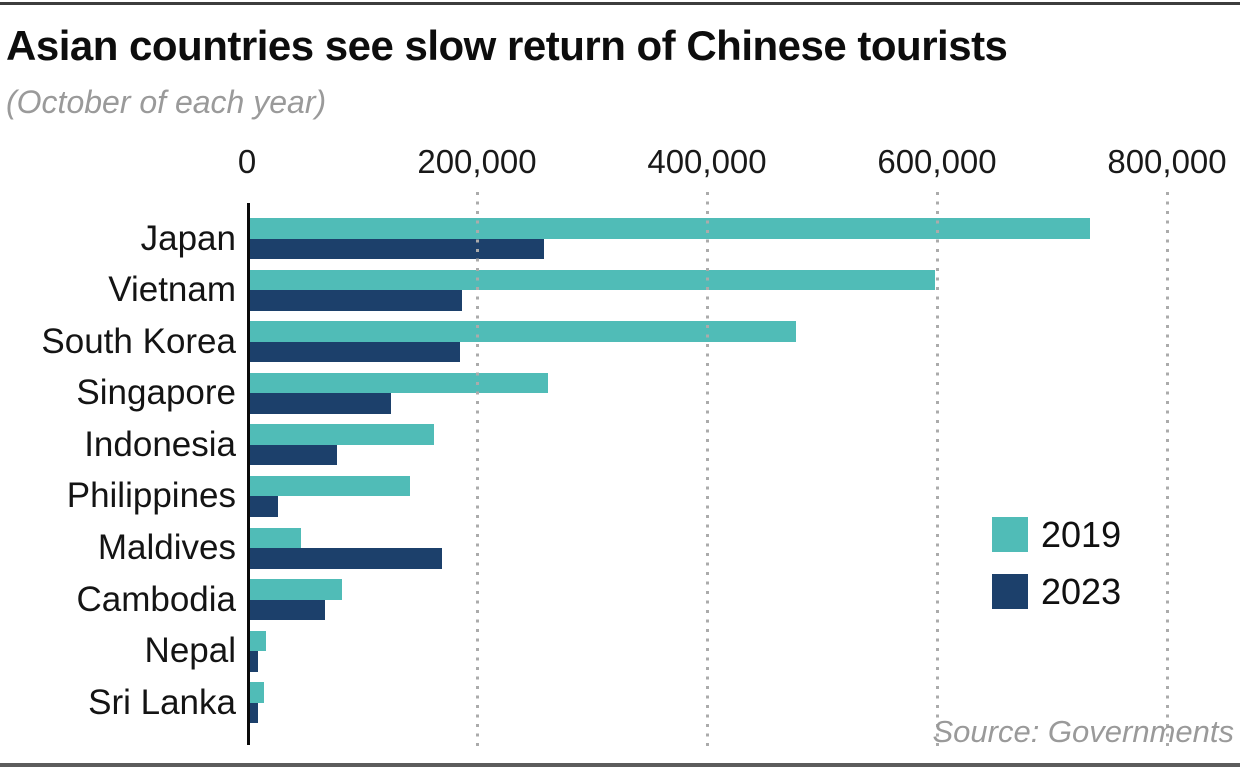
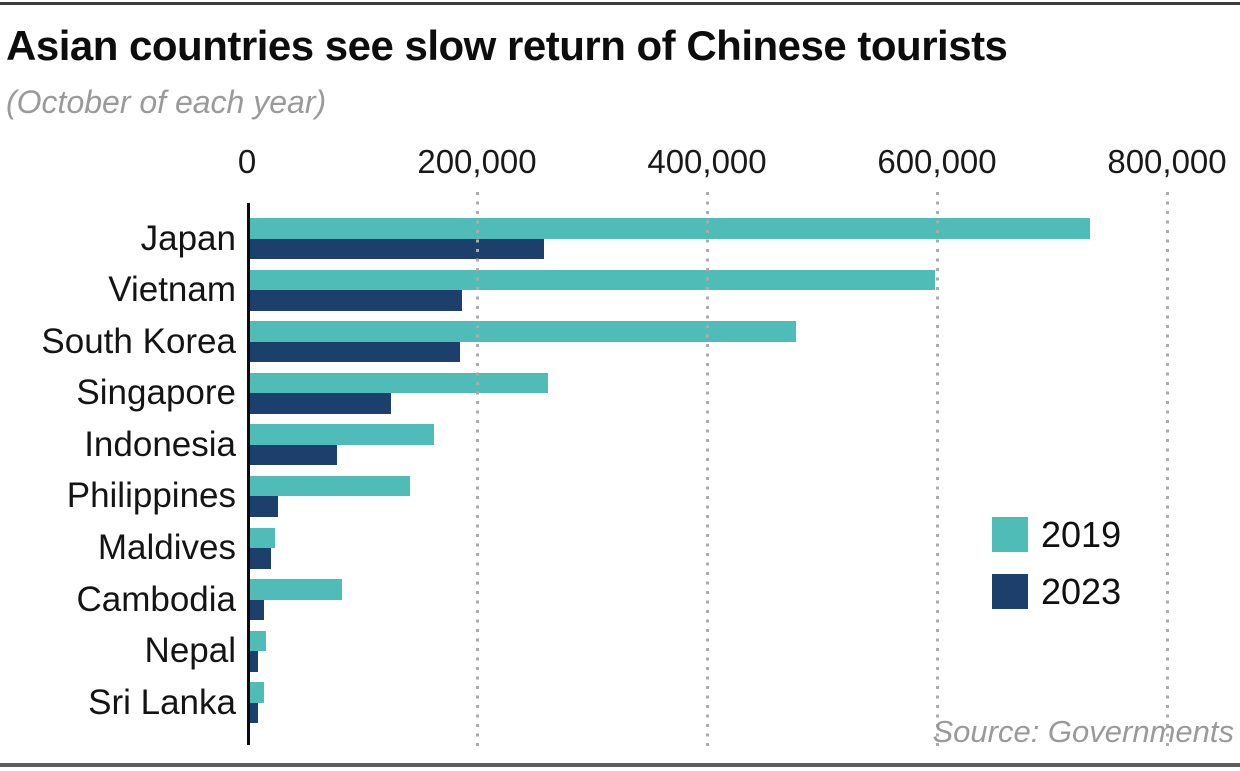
2019/Maldives: 44000 -> 22000
2023/Maldives: 167000 -> 18000
2023/Cambodia: 65000 -> 12000
